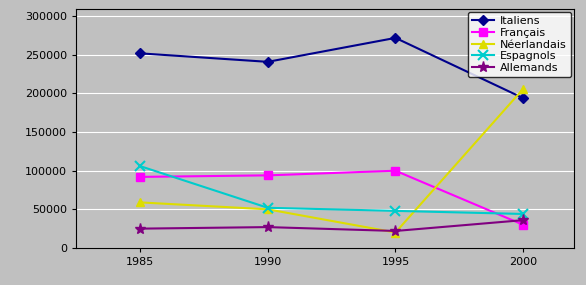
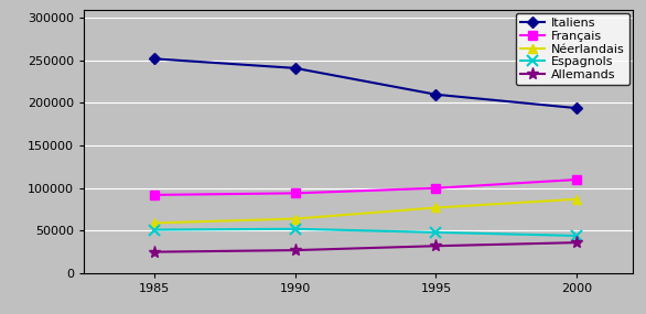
Espagnols/1985: 106000 -> 51000
Néerlandais/1990: 50000 -> 64000
Italiens/1995: 272000 -> 210000
Néerlandais/1995: 20000 -> 77000
Allemands/1995: 22000 -> 32000
Français/2000: 30000 -> 110000
Néerlandais/2000: 206000 -> 87000
